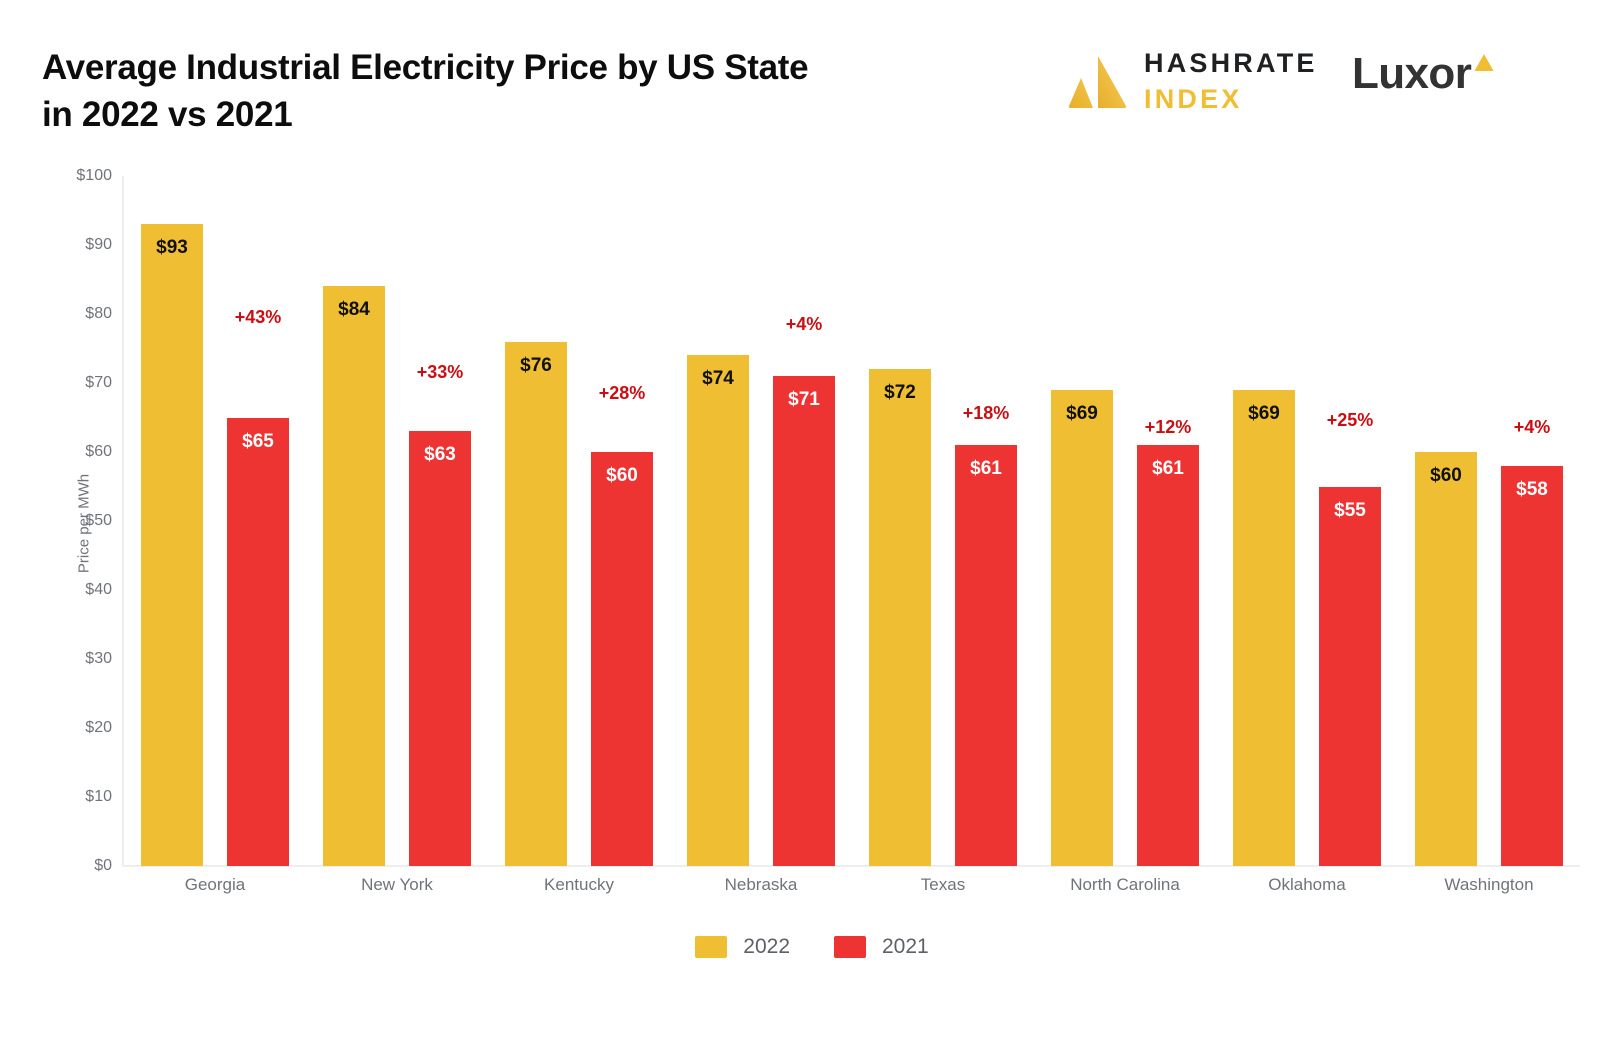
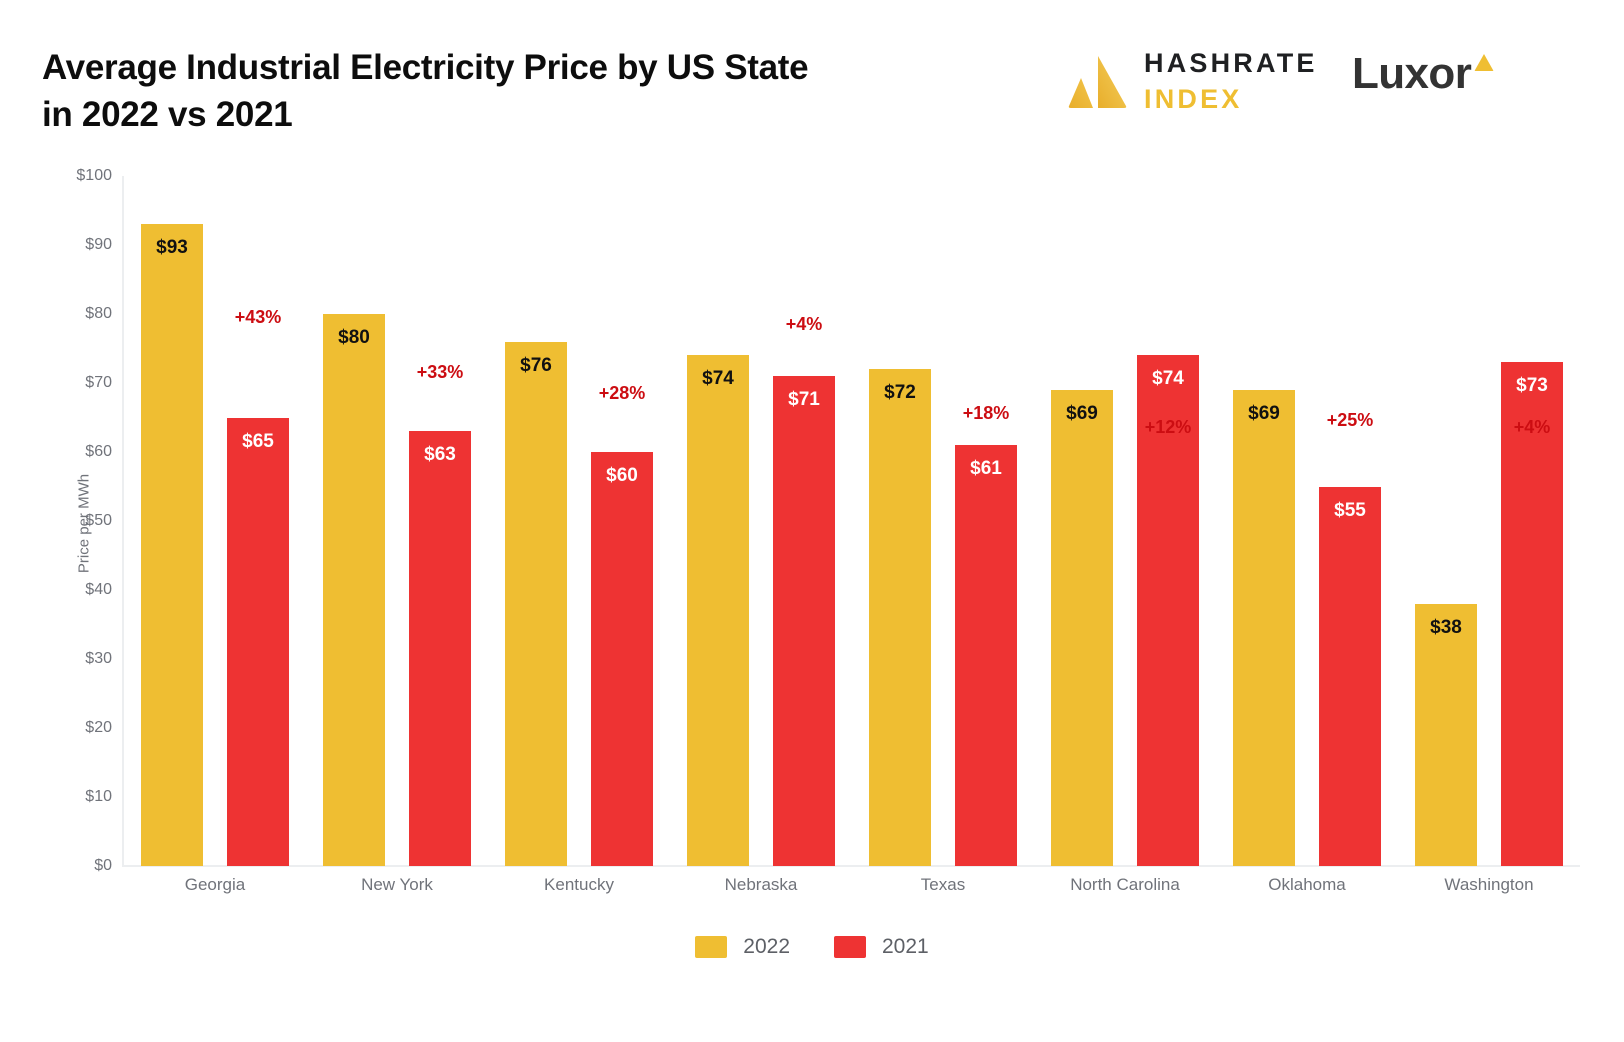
2022/New York: $84 -> $80
2021/North Carolina: $61 -> $74
2022/Washington: $60 -> $38
2021/Washington: $58 -> $73
